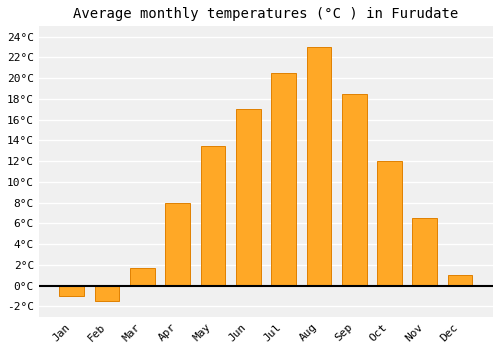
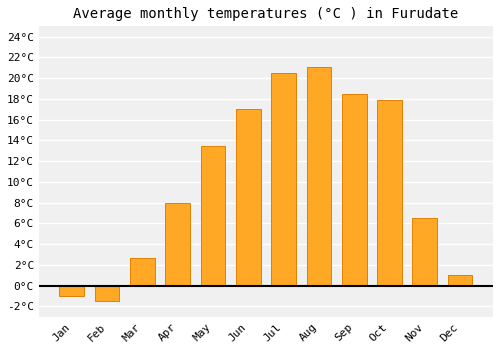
Mar: 1.7°C -> 2.7°C
Aug: 23.0°C -> 21.1°C
Oct: 12.0°C -> 17.9°C
